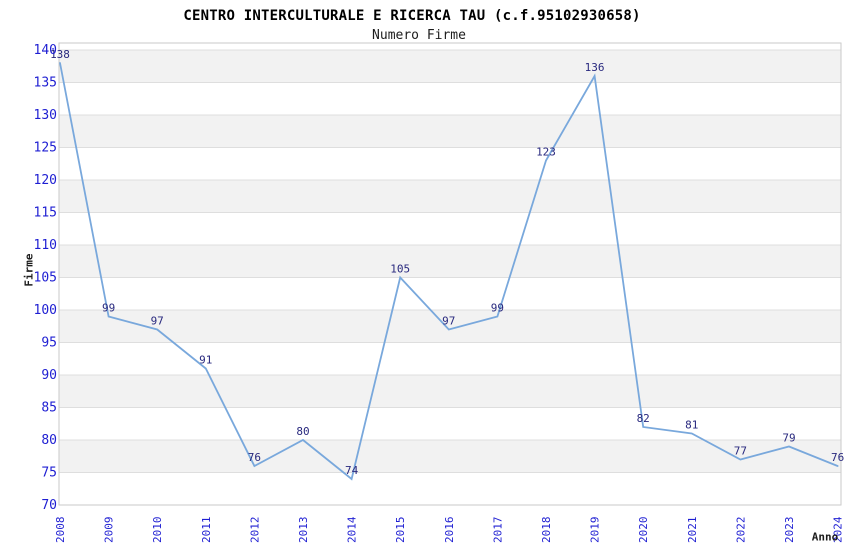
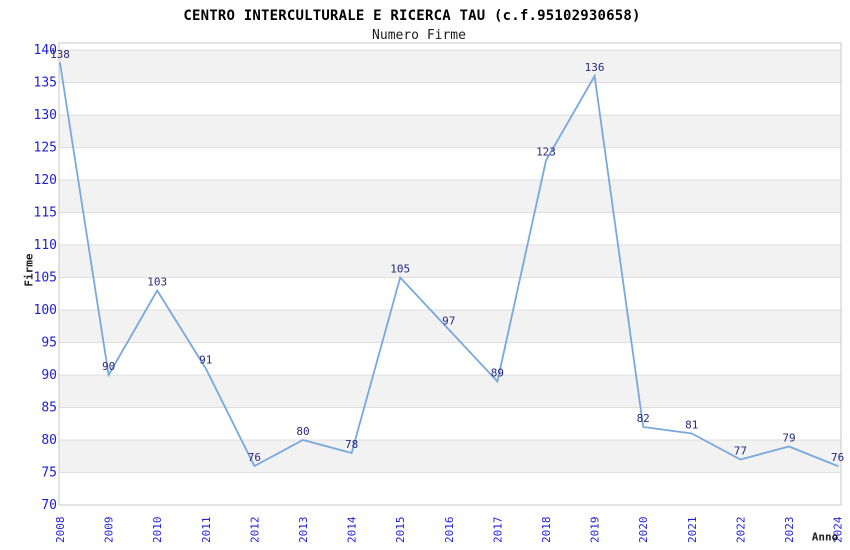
2009: 99 -> 90
2010: 97 -> 103
2014: 74 -> 78
2017: 99 -> 89
